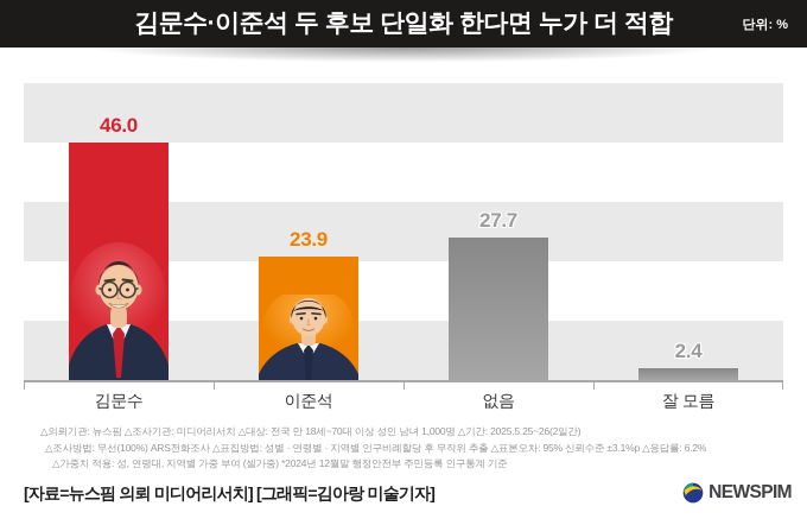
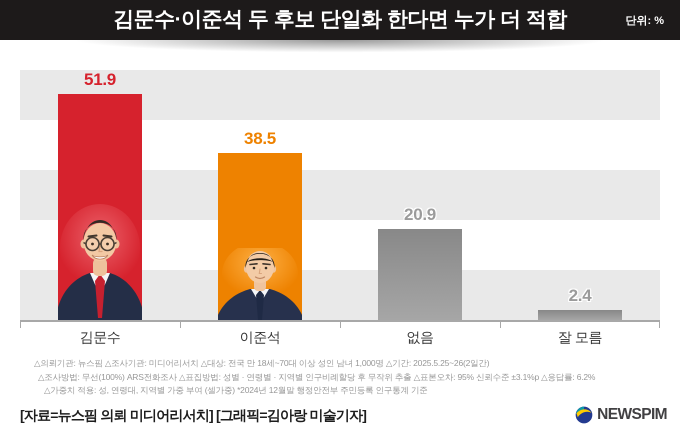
김문수: 46.0 -> 51.9
이준석: 23.9 -> 38.5
없음: 27.7 -> 20.9
